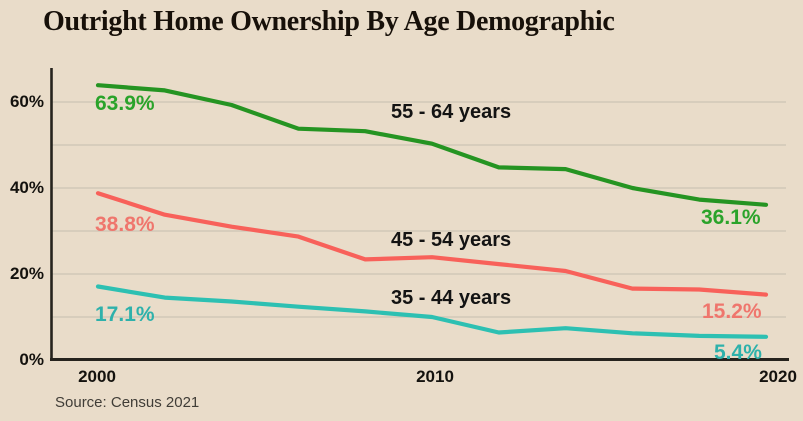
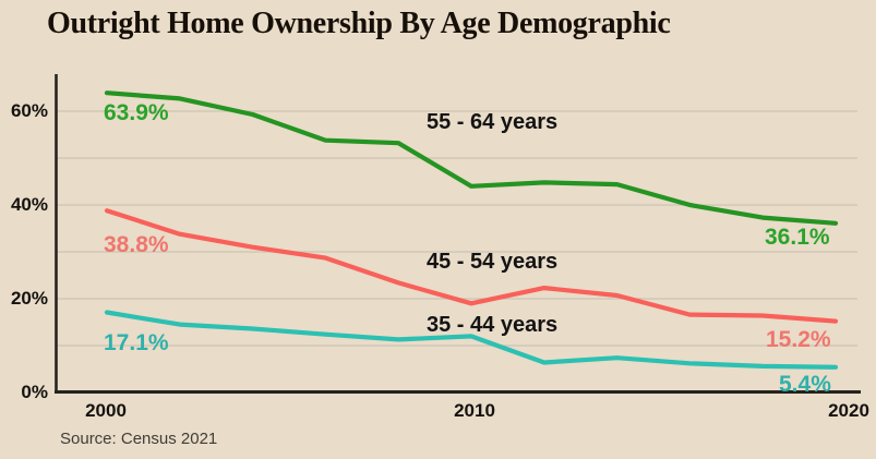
55 - 64 years/2010: 50% -> 44%
45 - 54 years/2010: 24% -> 19%
35 - 44 years/2010: 10% -> 12%
